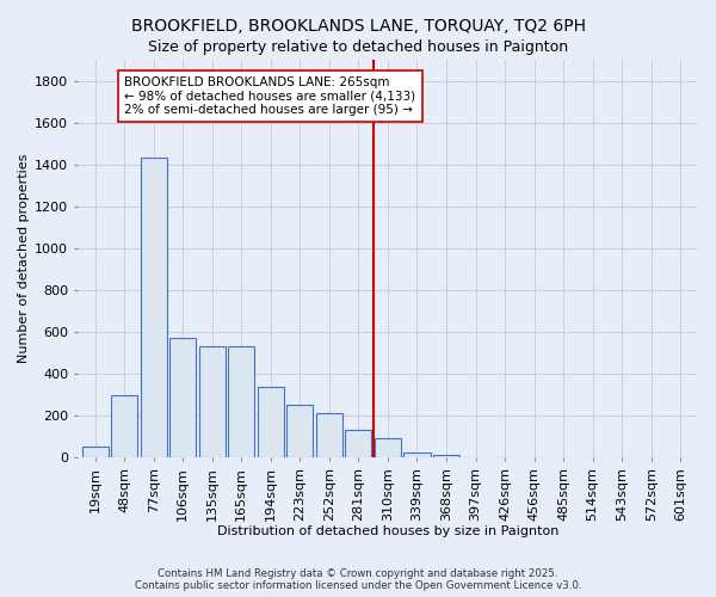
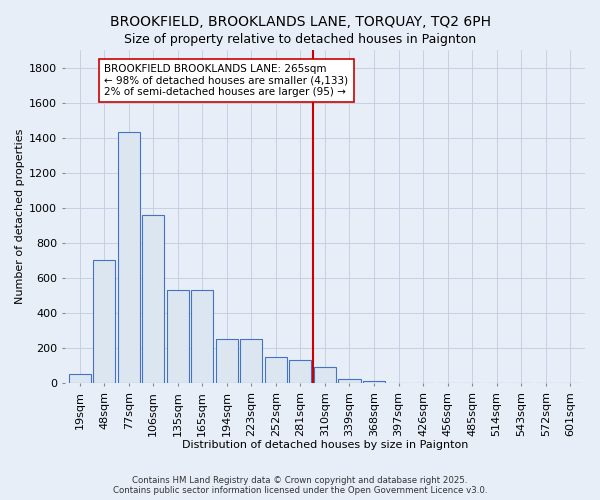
48sqm: 300 -> 700
106sqm: 570 -> 960
194sqm: 340 -> 250
252sqm: 210 -> 150
